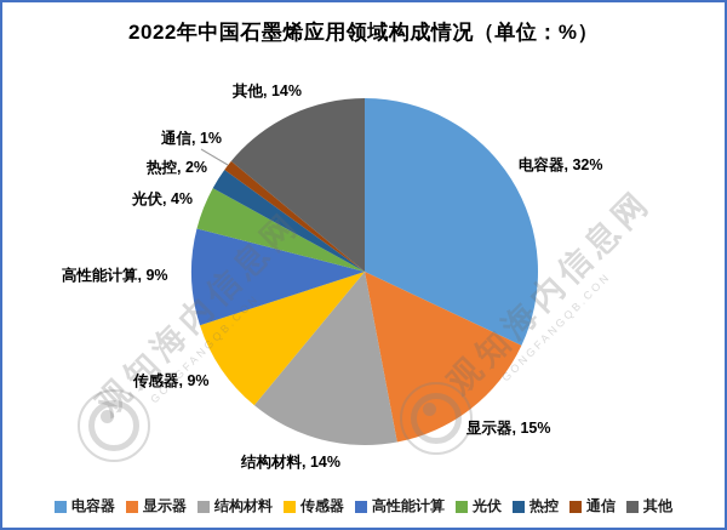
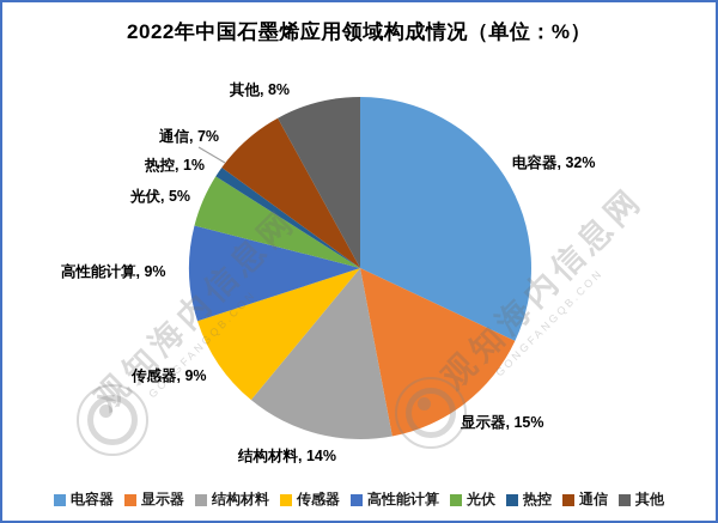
光伏: 4% -> 5%
热控: 2% -> 1%
通信: 1% -> 7%
其他: 14% -> 8%
